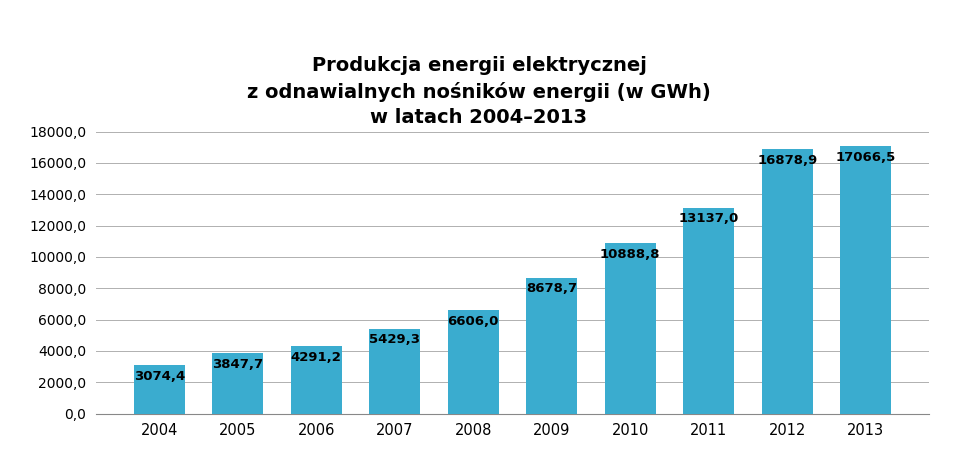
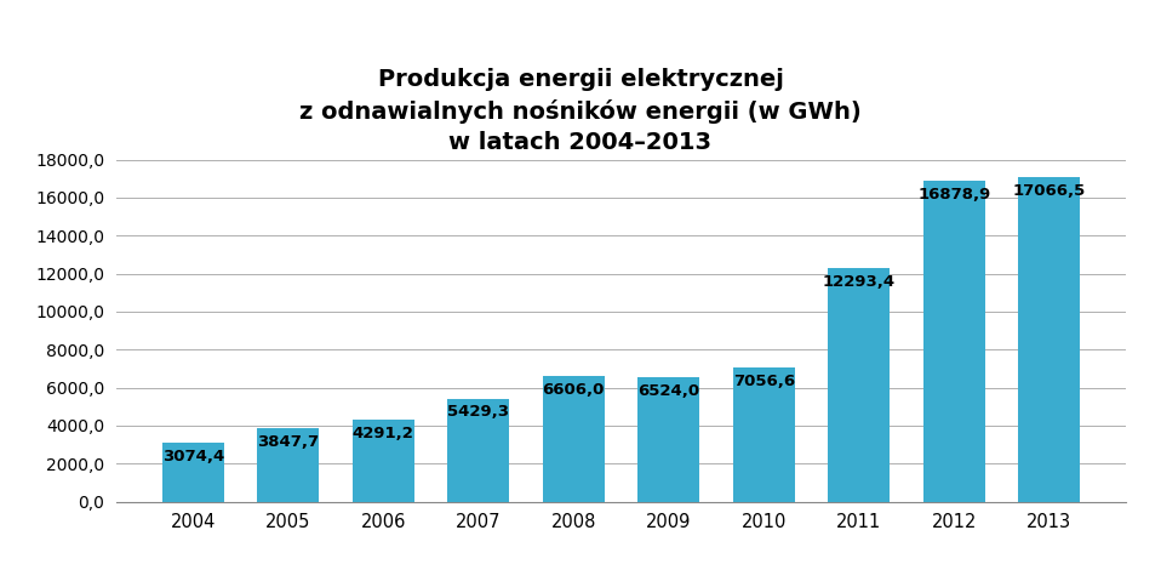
2009: 8678,7 -> 6524,0
2010: 10888,8 -> 7056,6
2011: 13137,0 -> 12293,4
